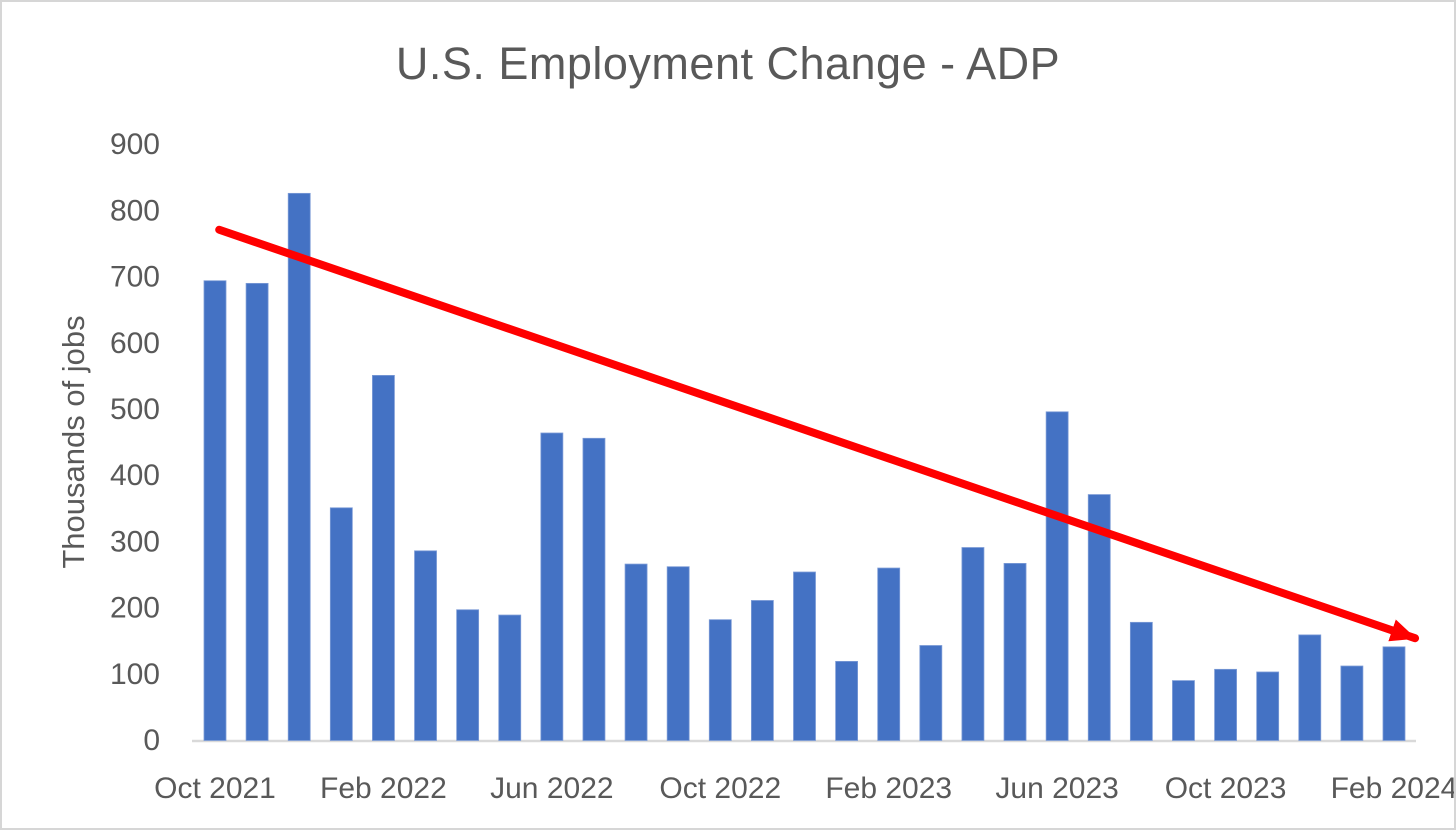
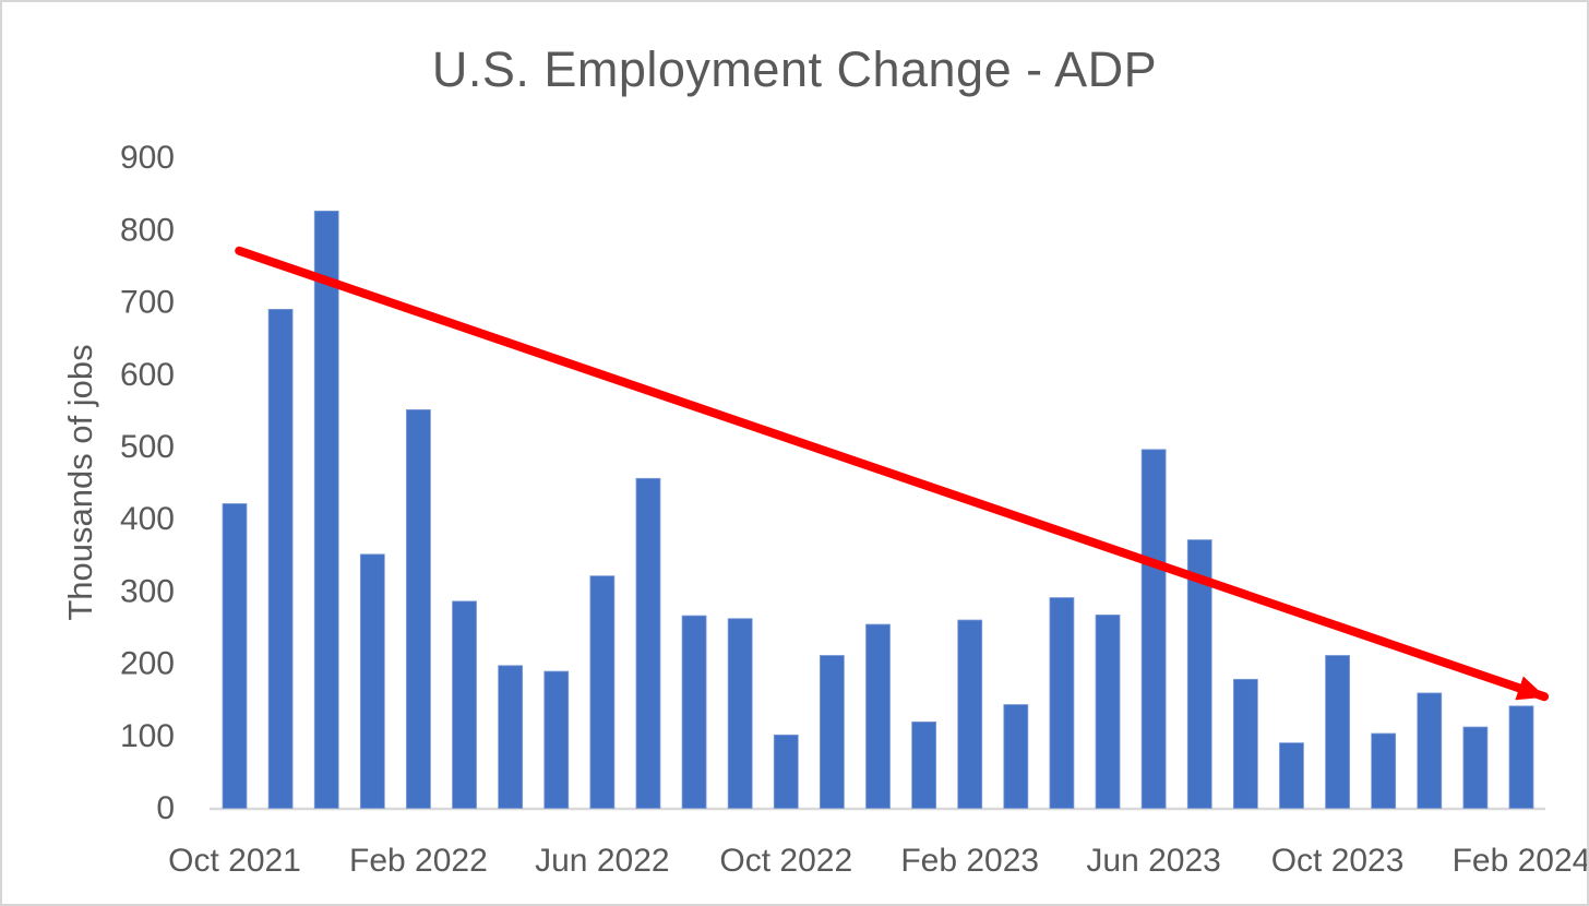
Oct 2021: 690 -> 420
Jun 2022: 460 -> 320
Oct 2022: 180 -> 100
Oct 2023: 110 -> 210
